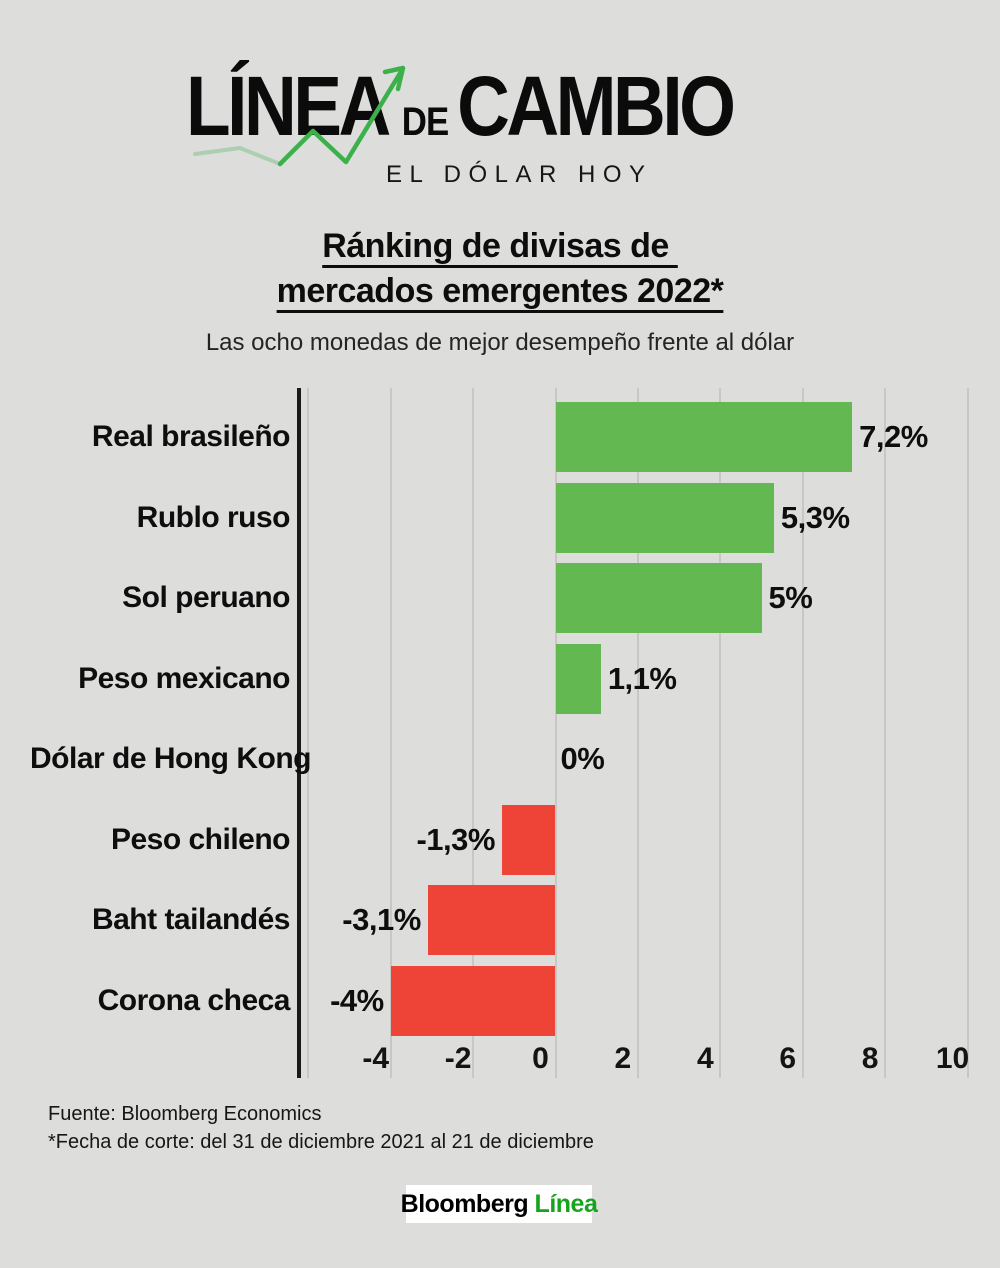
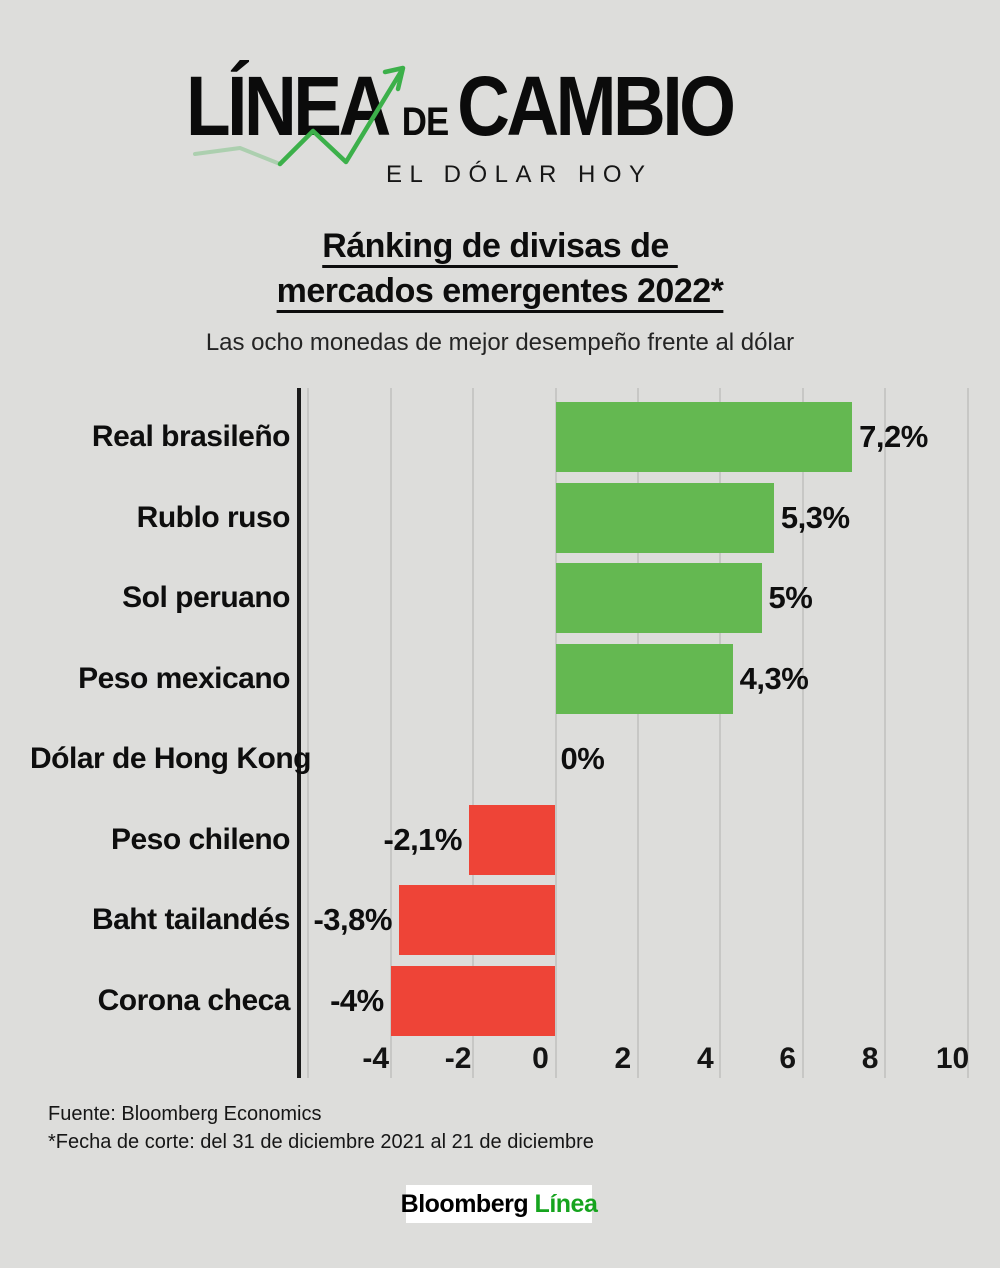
Peso mexicano: 1,1% -> 4,3%
Peso chileno: -1,3% -> -2,1%
Baht tailandés: -3,1% -> -3,8%
